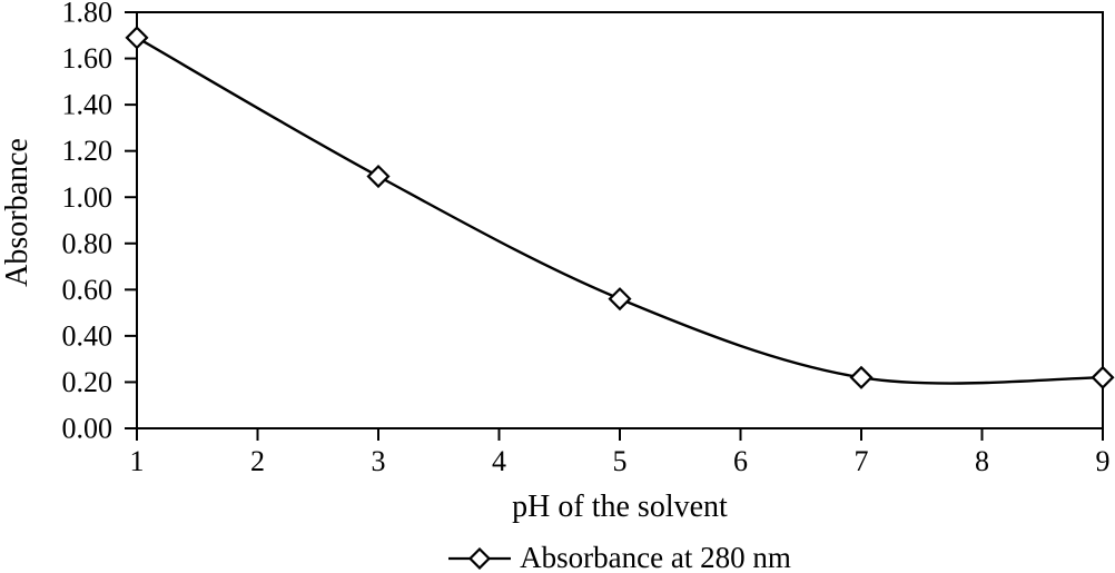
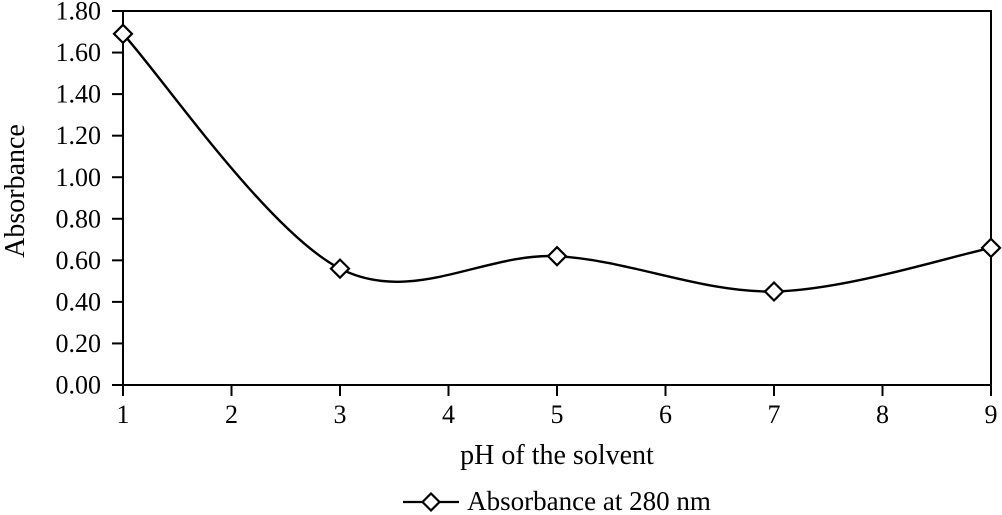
3: 1.09 -> 0.56
5: 0.56 -> 0.62
7: 0.22 -> 0.45
9: 0.22 -> 0.66
